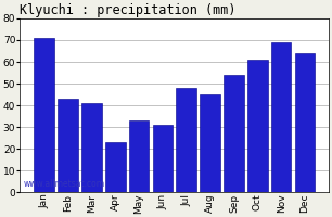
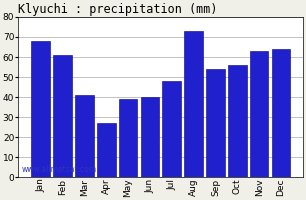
Jan: 71 -> 68
Feb: 43 -> 61
Apr: 23 -> 27
May: 33 -> 39
Jun: 31 -> 40
Aug: 45 -> 73
Oct: 61 -> 56
Nov: 69 -> 63
